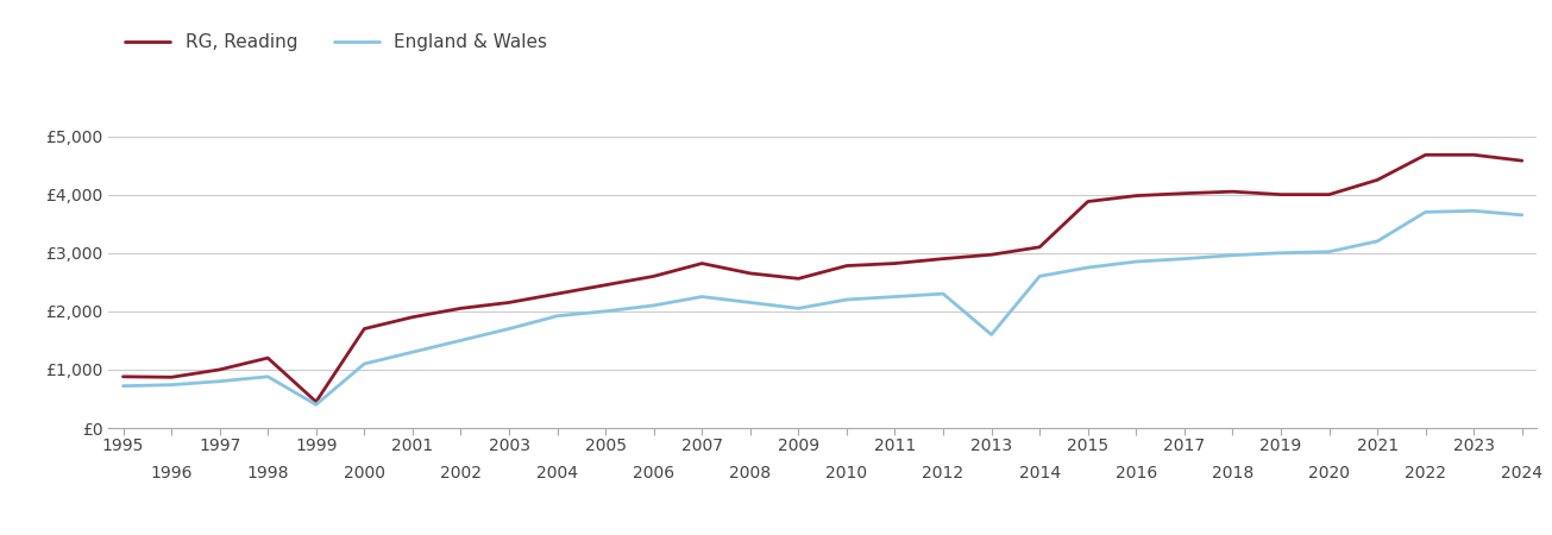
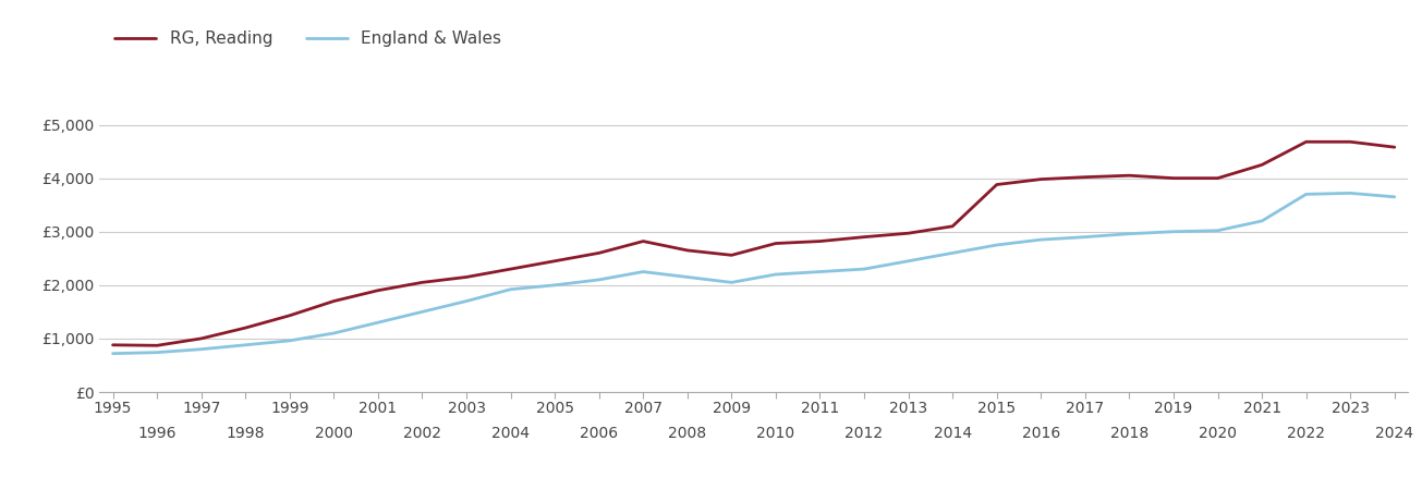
RG, Reading/1999: £450 -> £1,430
England & Wales/1999: £400 -> £960
England & Wales/2013: £1,600 -> £2,450
